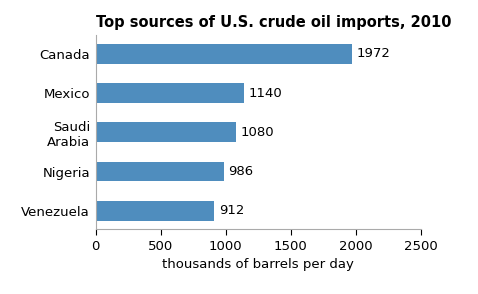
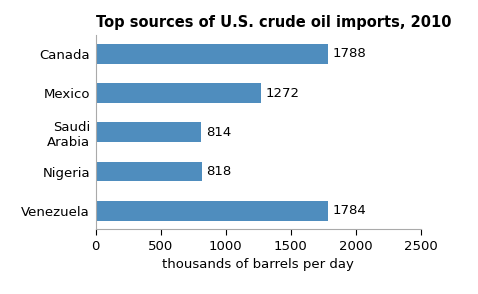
Canada: 1972 -> 1788
Mexico: 1140 -> 1272
Saudi Arabia: 1080 -> 814
Nigeria: 986 -> 818
Venezuela: 912 -> 1784
